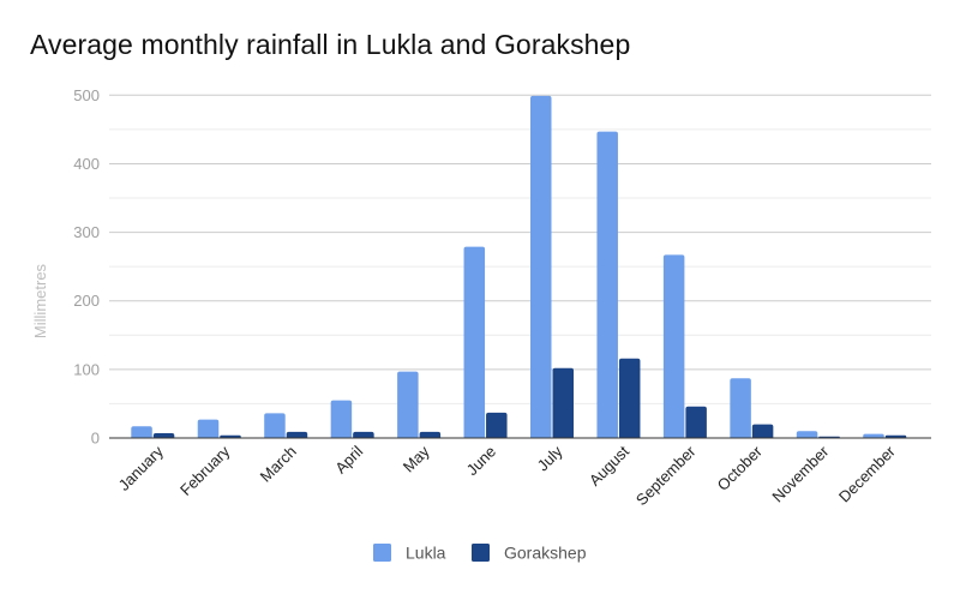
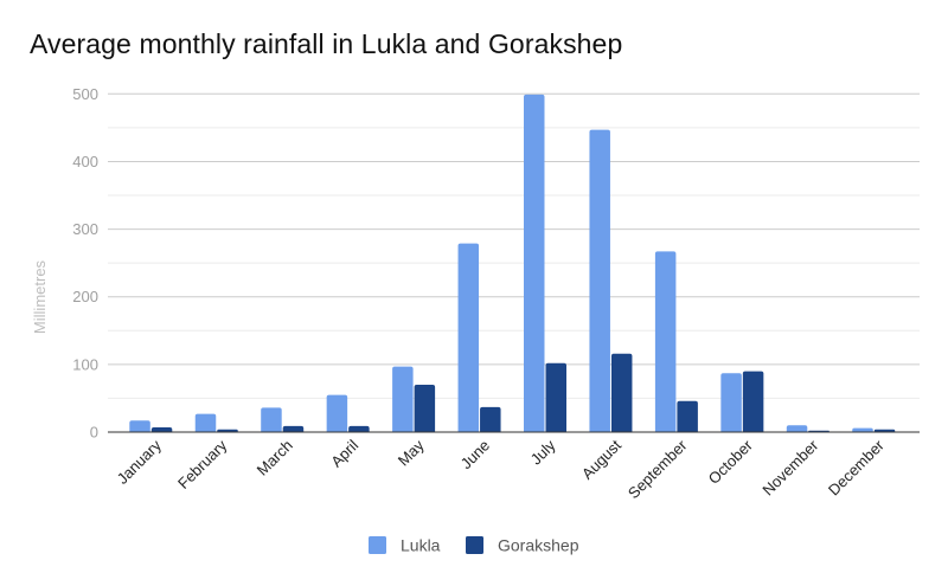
Gorakshep/May: 10 -> 70
Gorakshep/October: 20 -> 90
